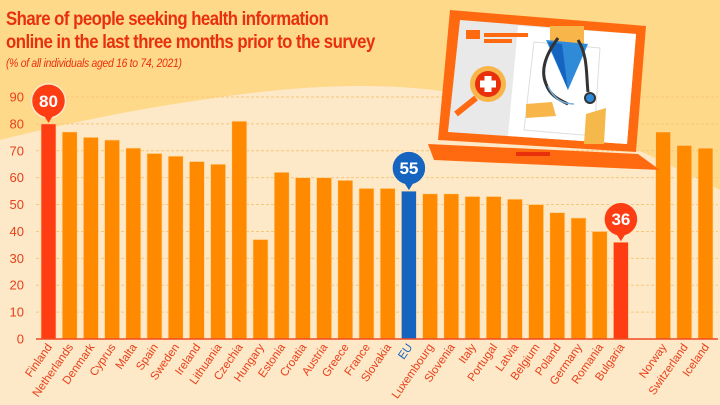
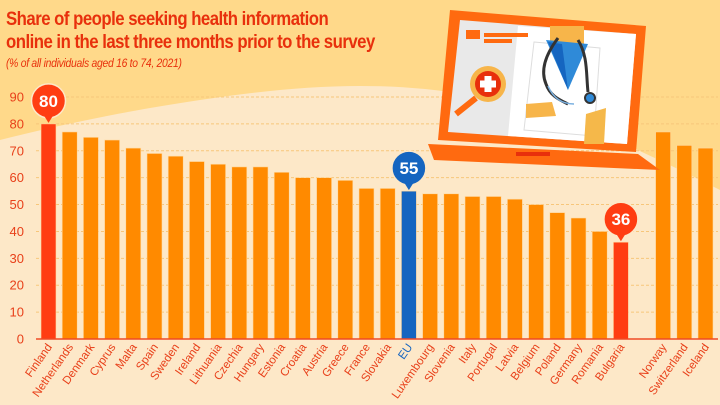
Czechia: 81 -> 64
Hungary: 37 -> 64
